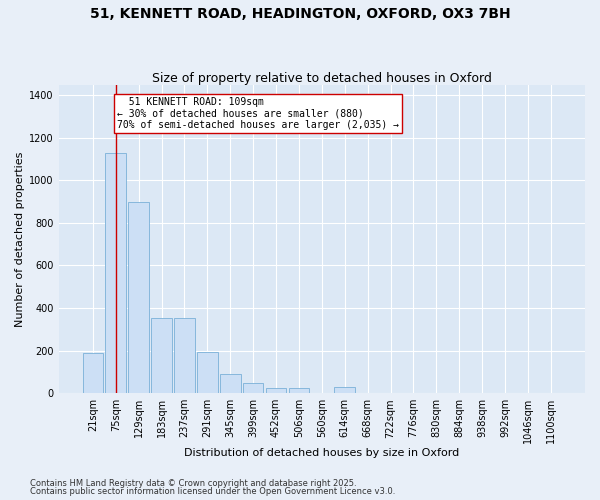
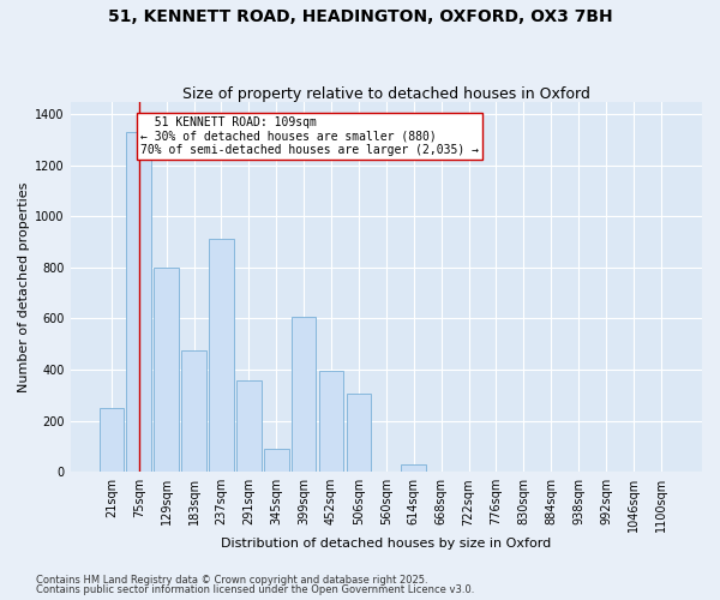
21sqm: 190 -> 250
75sqm: 1130 -> 1330
129sqm: 900 -> 800
183sqm: 355 -> 475
237sqm: 355 -> 910
291sqm: 195 -> 360
399sqm: 47 -> 605
452sqm: 25 -> 395
506sqm: 25 -> 305
